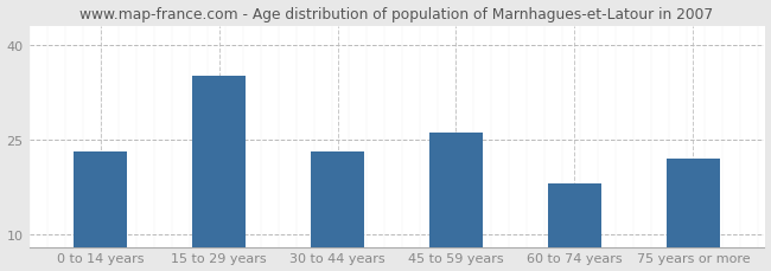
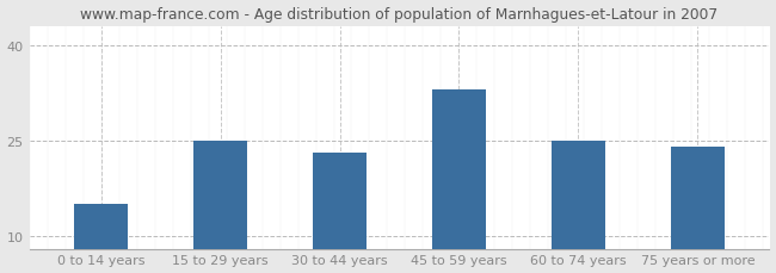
0 to 14 years: 23 -> 15
15 to 29 years: 35 -> 25
45 to 59 years: 26 -> 33
60 to 74 years: 18 -> 25
75 years or more: 22 -> 24
